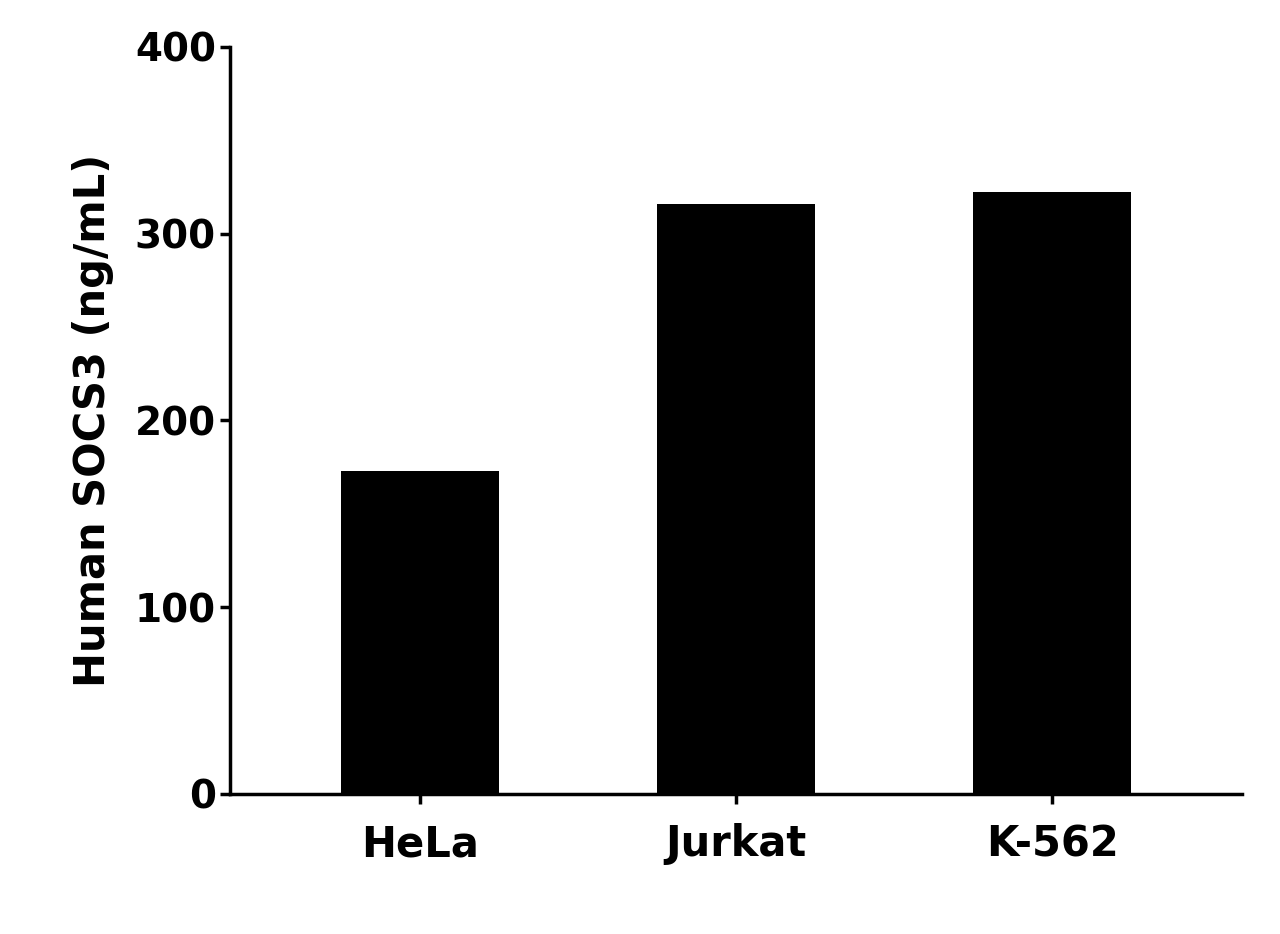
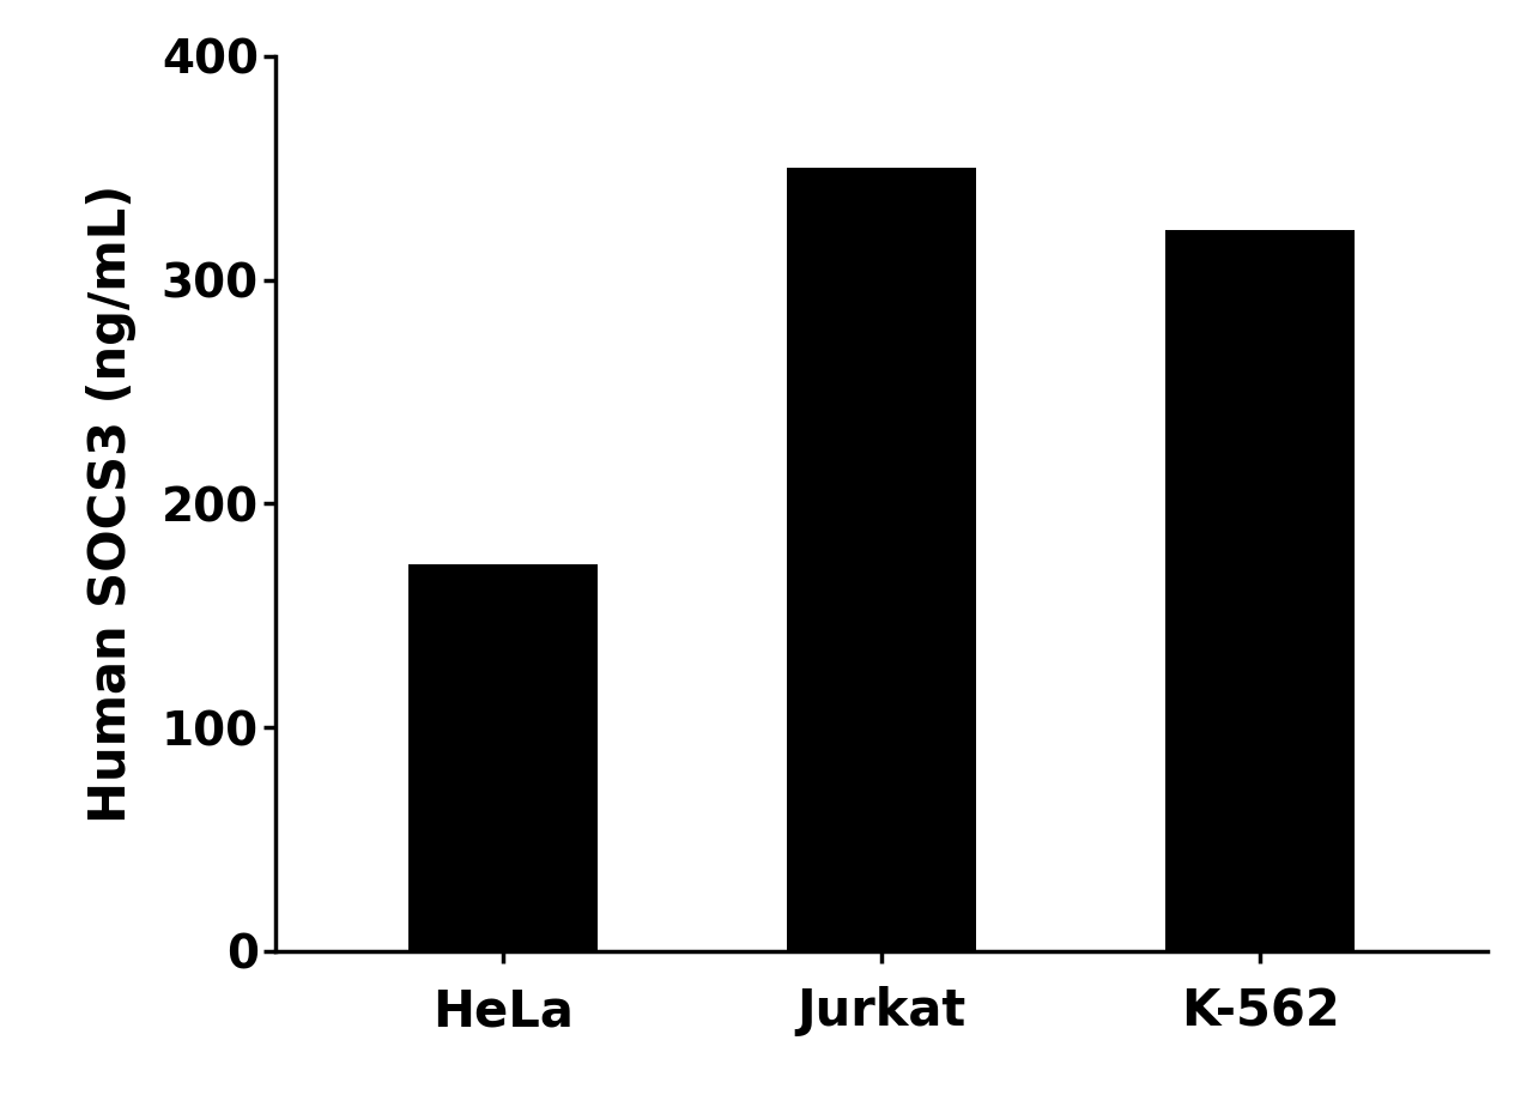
Jurkat: 316 -> 350
